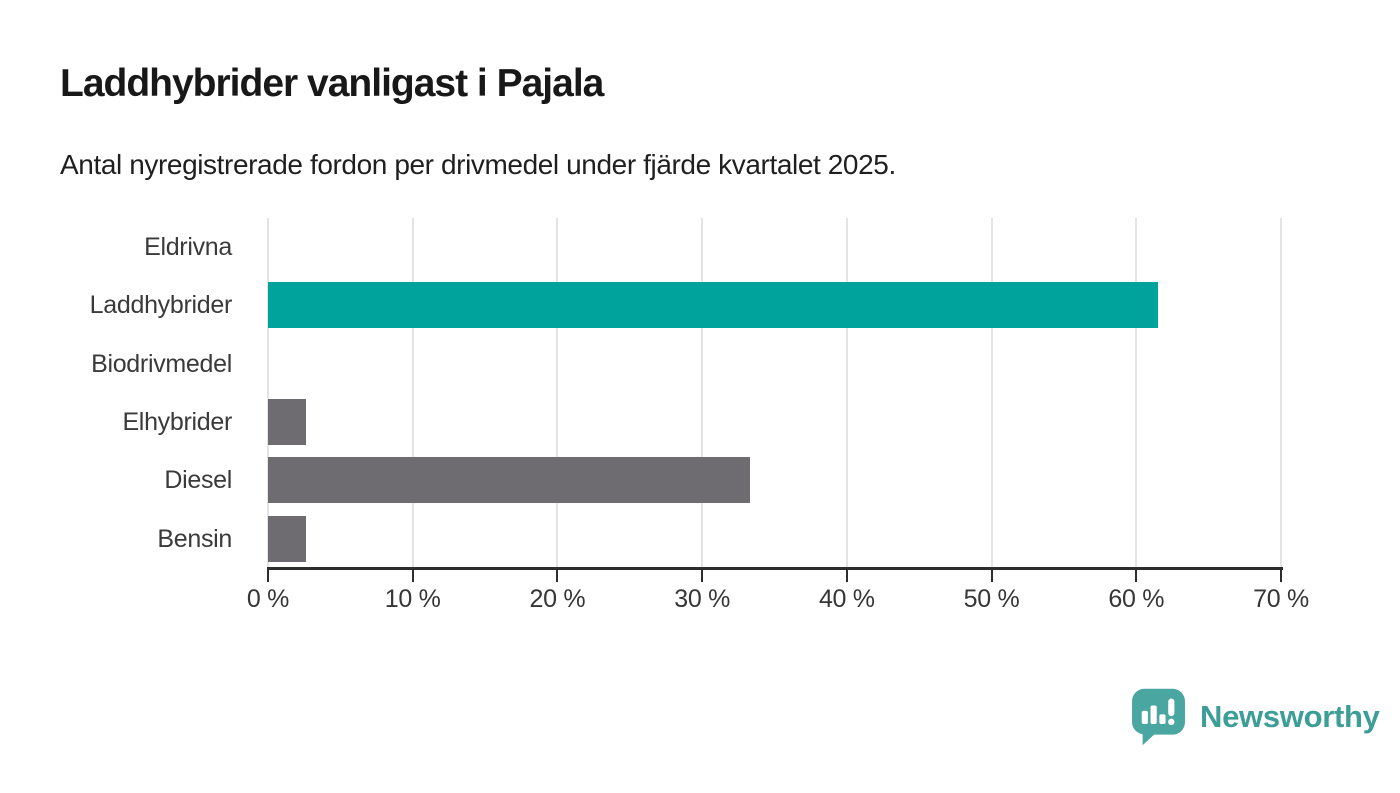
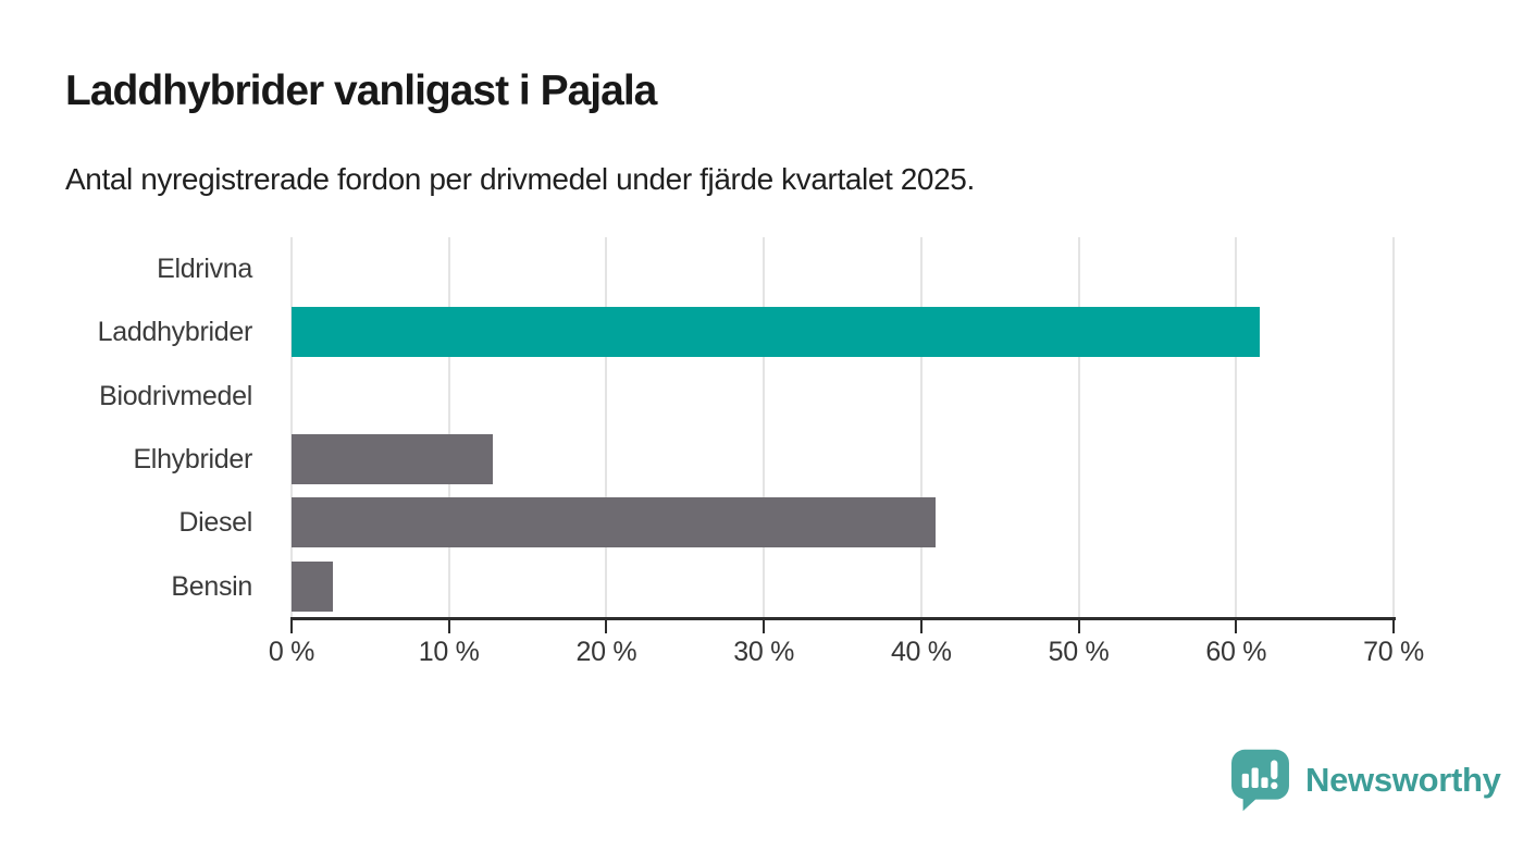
Elhybrider: 2.6% -> 12.8%
Diesel: 33.3% -> 40.9%
